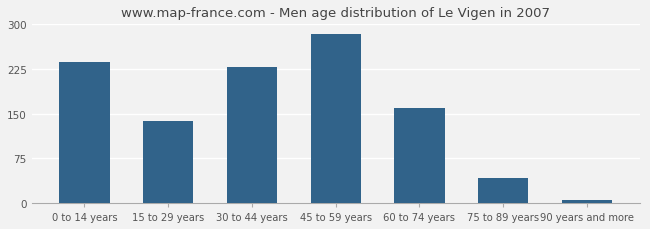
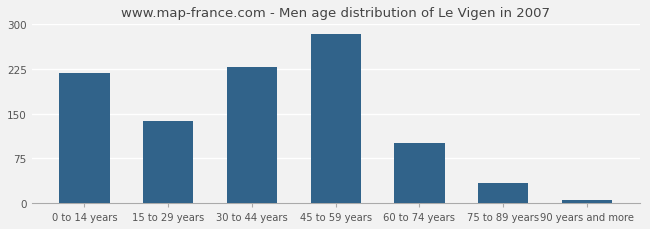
0 to 14 years: 236 -> 219
60 to 74 years: 160 -> 100
75 to 89 years: 42 -> 33
